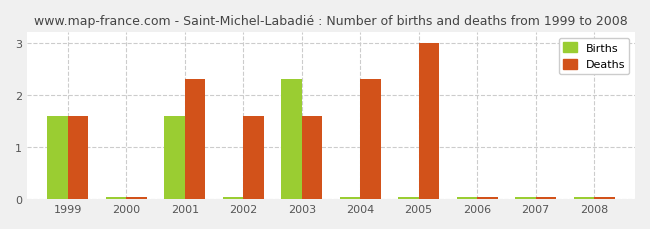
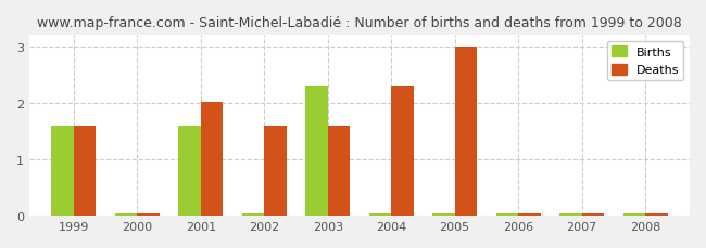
Deaths/2001: 2.30 -> 2.02
